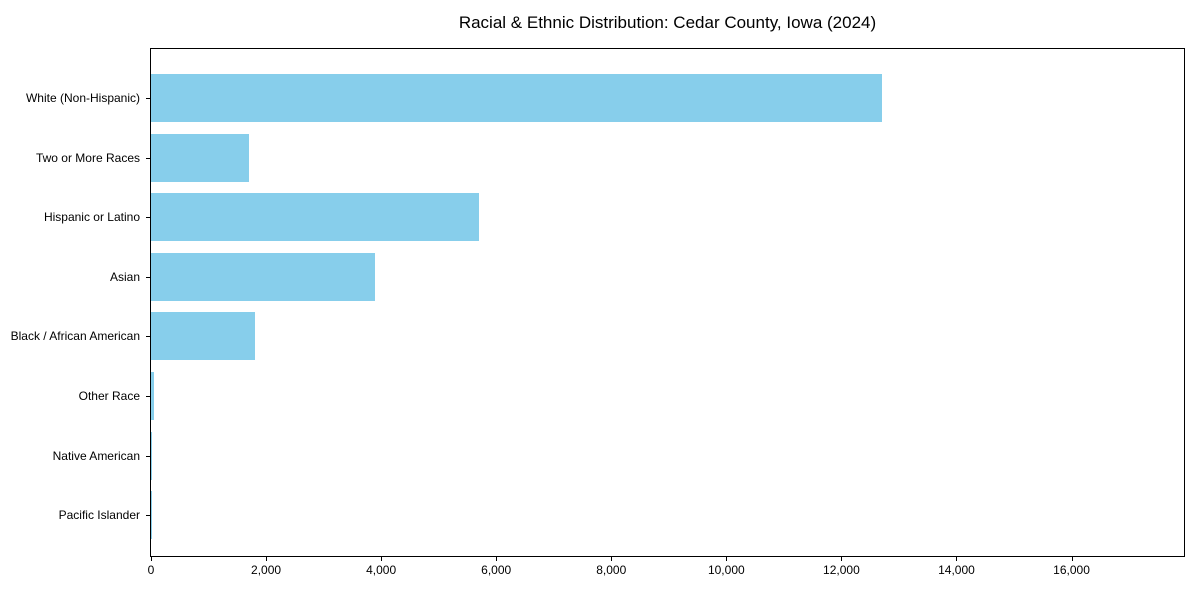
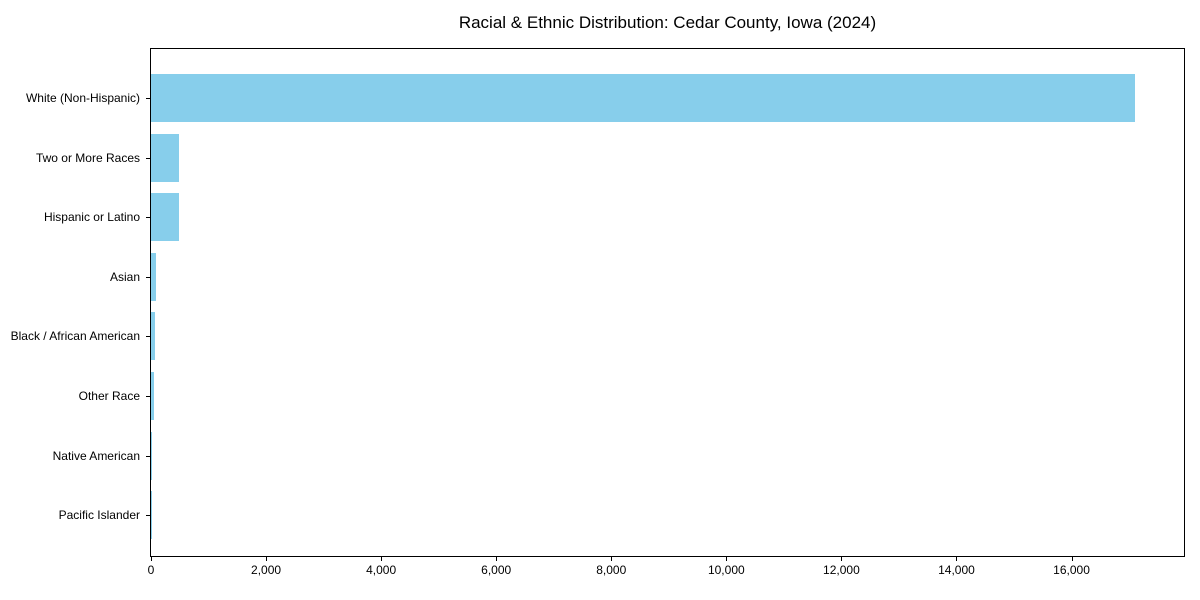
White (Non-Hispanic): 12700 -> 17100
Two or More Races: 1700 -> 500
Hispanic or Latino: 5700 -> 500
Asian: 3900 -> 100
Black / African American: 1800 -> 100
